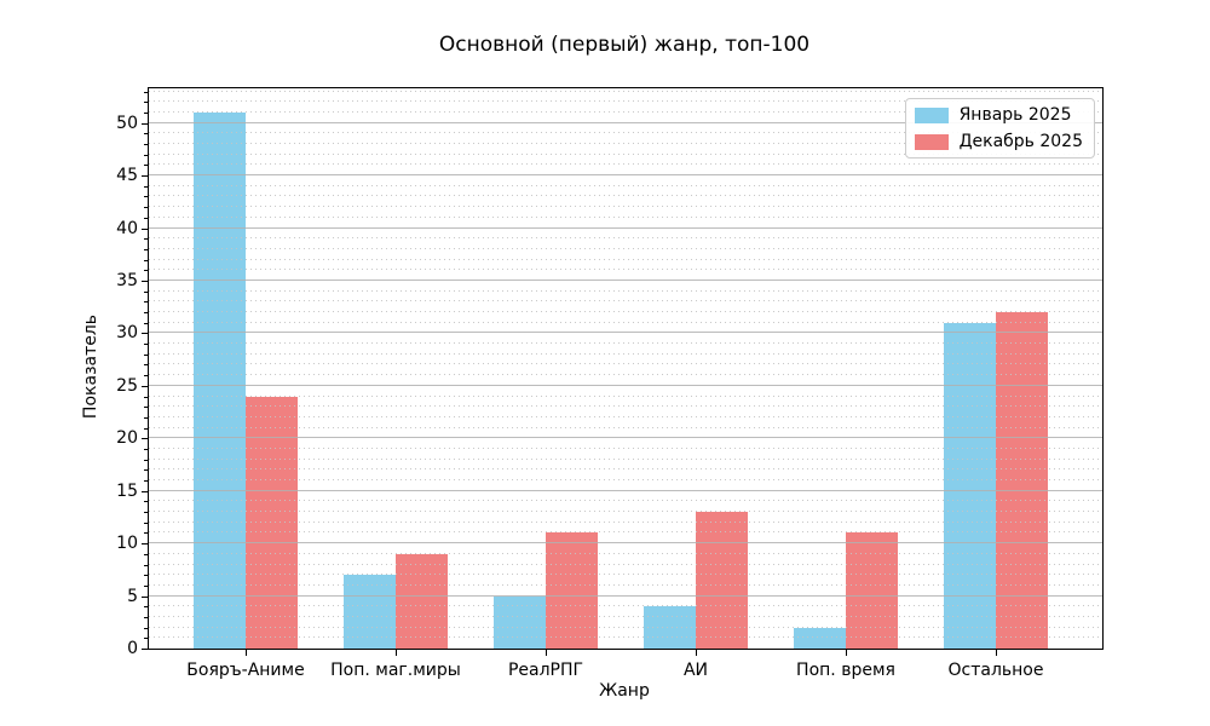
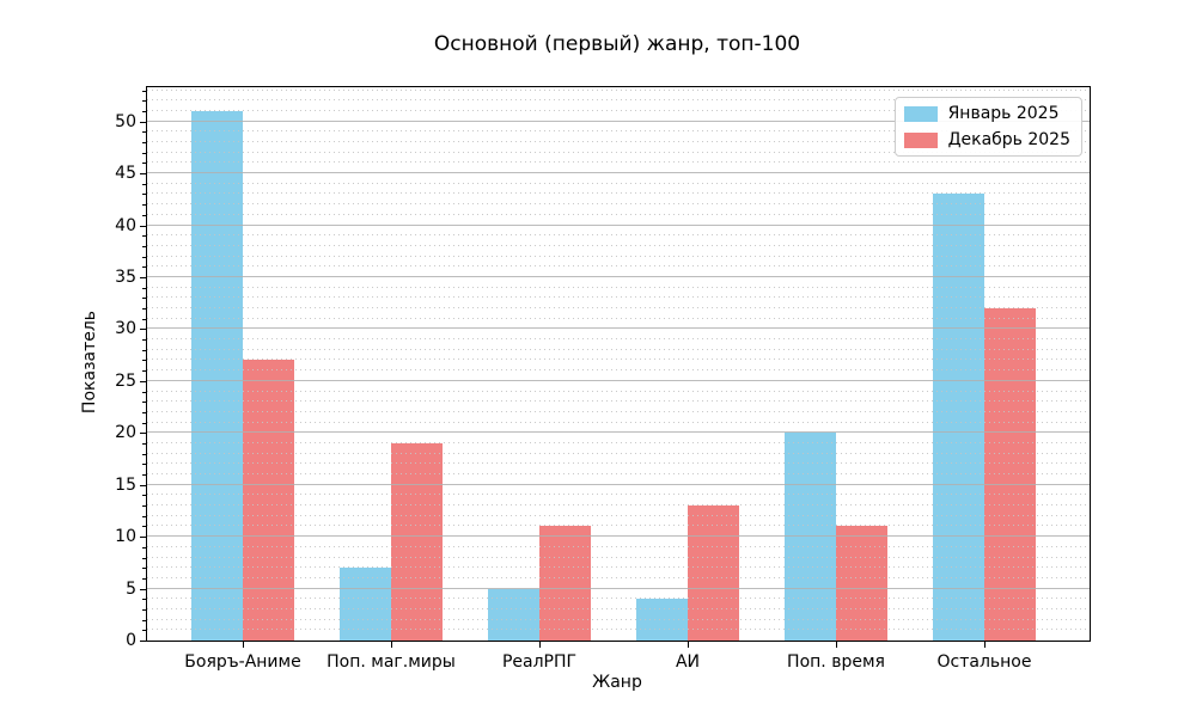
Декабрь 2025/Бояръ-Аниме: 24 -> 27
Декабрь 2025/Поп. маг.миры: 9 -> 19
Январь 2025/Поп. время: 2 -> 20
Январь 2025/Остальное: 31 -> 43
